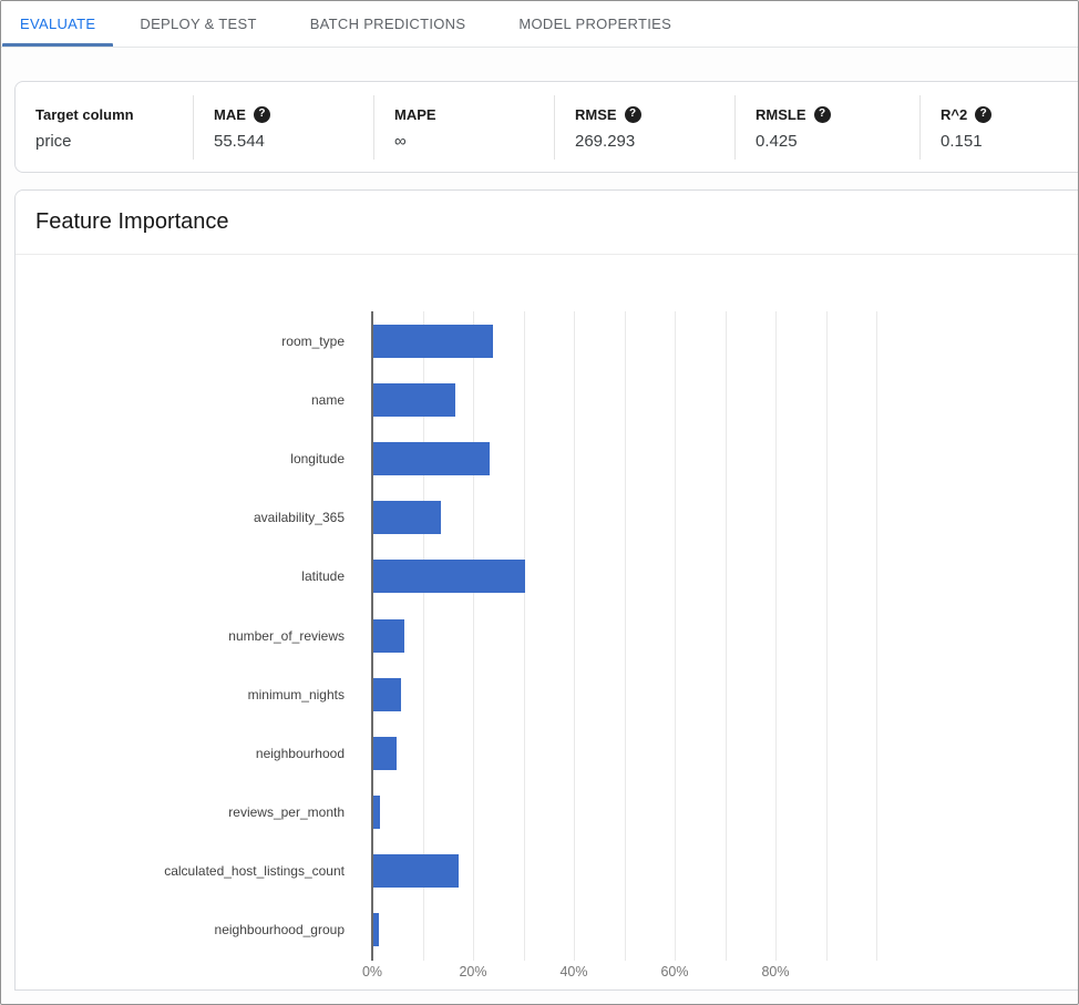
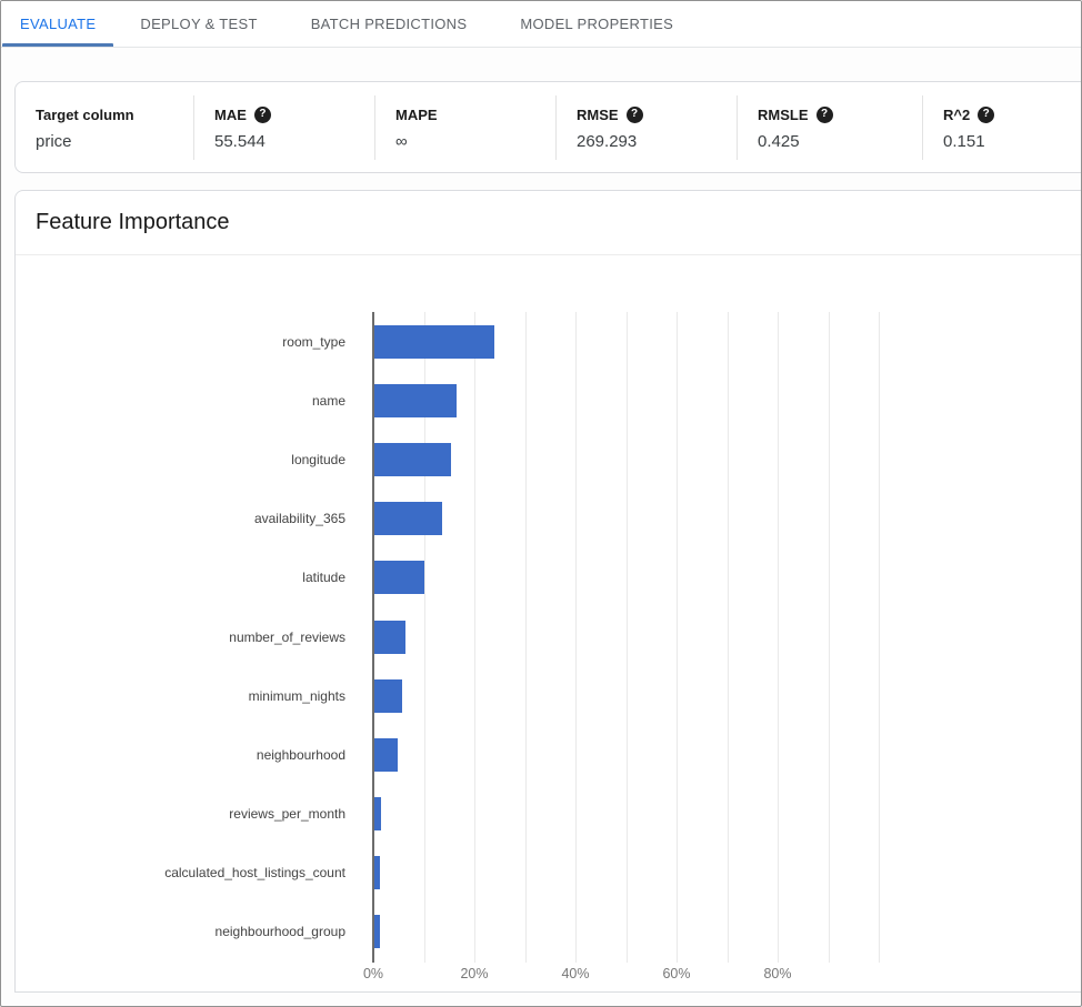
longitude: 23% -> 15%
latitude: 30% -> 10%
calculated_host_listings_count: 17% -> 1%
